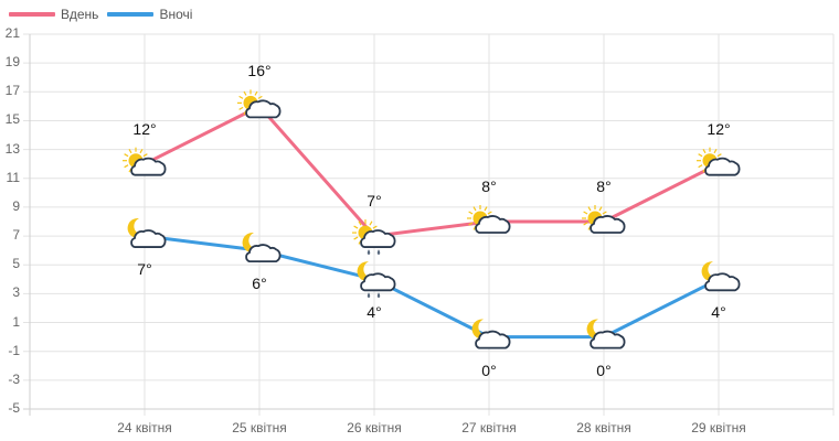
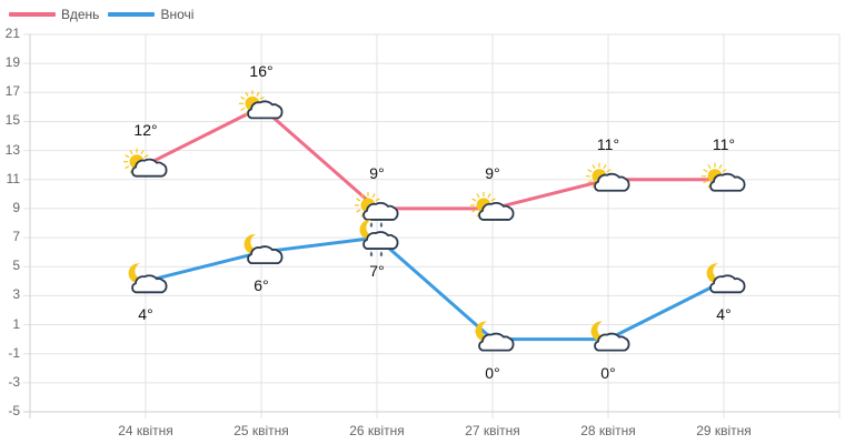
Вночі/24 квітня: 7° -> 4°
Вдень/26 квітня: 7° -> 9°
Вночі/26 квітня: 4° -> 7°
Вдень/27 квітня: 8° -> 9°
Вдень/28 квітня: 8° -> 11°
Вдень/29 квітня: 12° -> 11°
